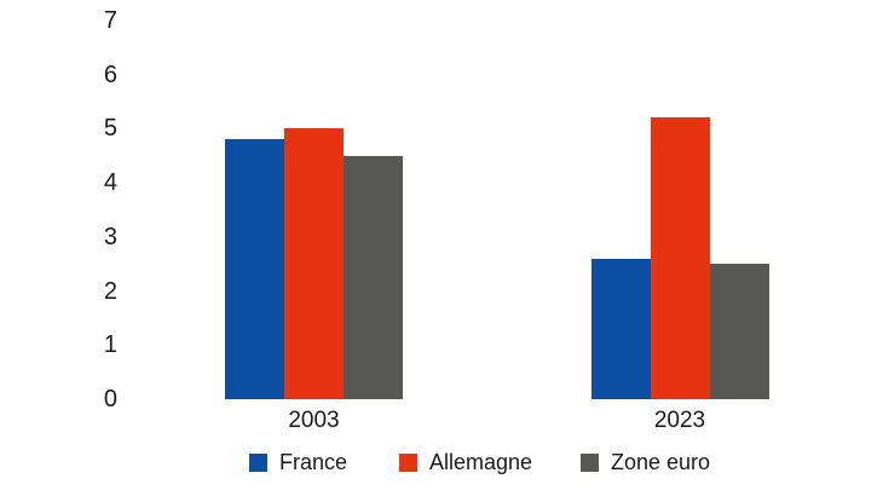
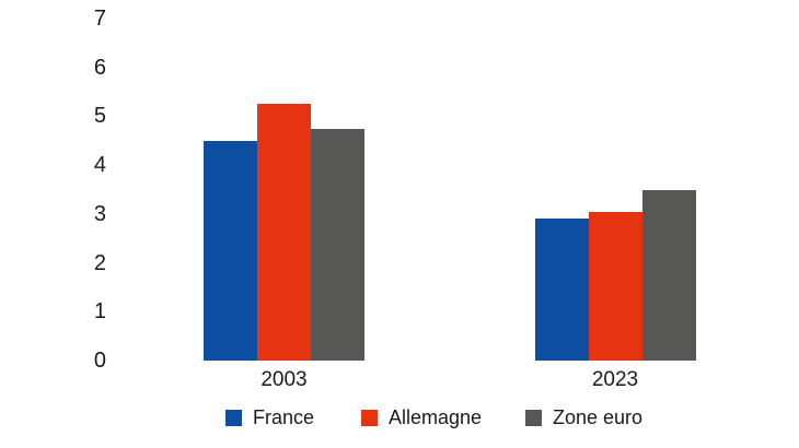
France/2003: 4.8 -> 4.5
Allemagne/2003: 5.0 -> 5.2
Zone euro/2003: 4.5 -> 4.8
France/2023: 2.6 -> 2.9
Allemagne/2023: 5.2 -> 3.0
Zone euro/2023: 2.5 -> 3.5
